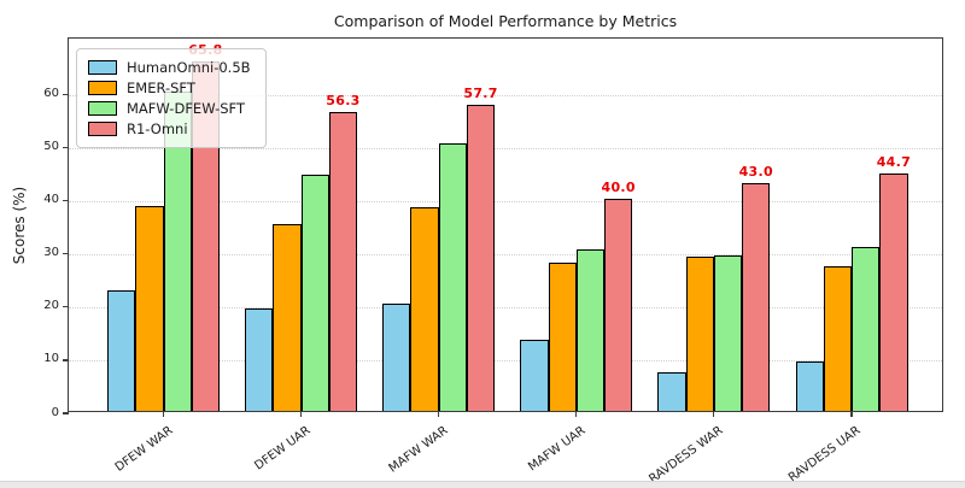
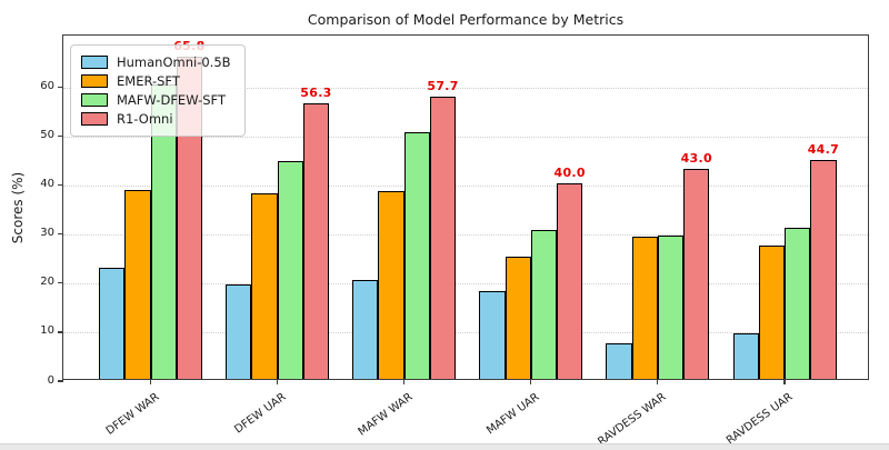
EMER-SFT/DFEW UAR: 35 -> 38
HumanOmni-0.5B/MAFW UAR: 14 -> 18
EMER-SFT/MAFW UAR: 28 -> 25
